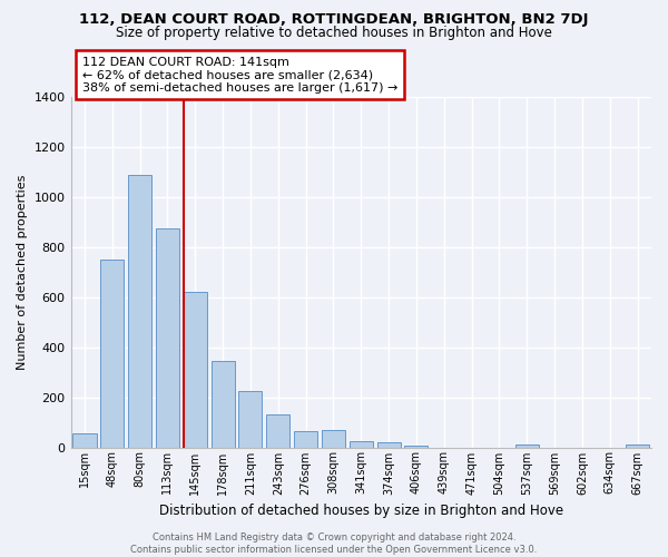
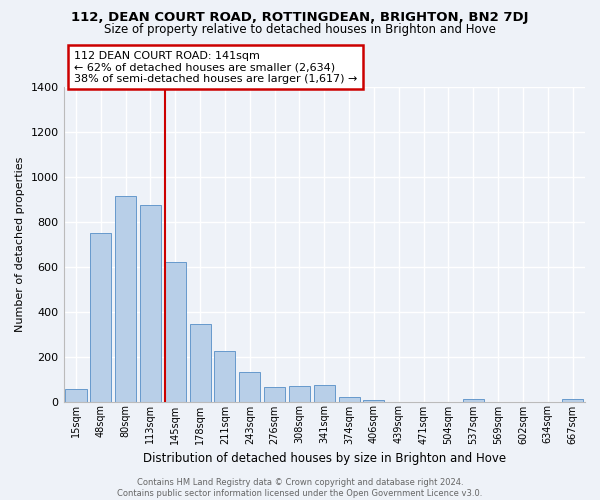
80sqm: 1090 -> 915
341sqm: 25 -> 75
